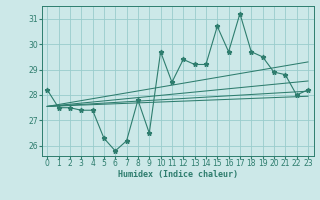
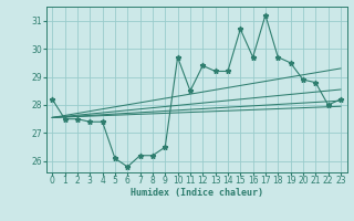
5: 26.3 -> 26.1
8: 27.8 -> 26.2
